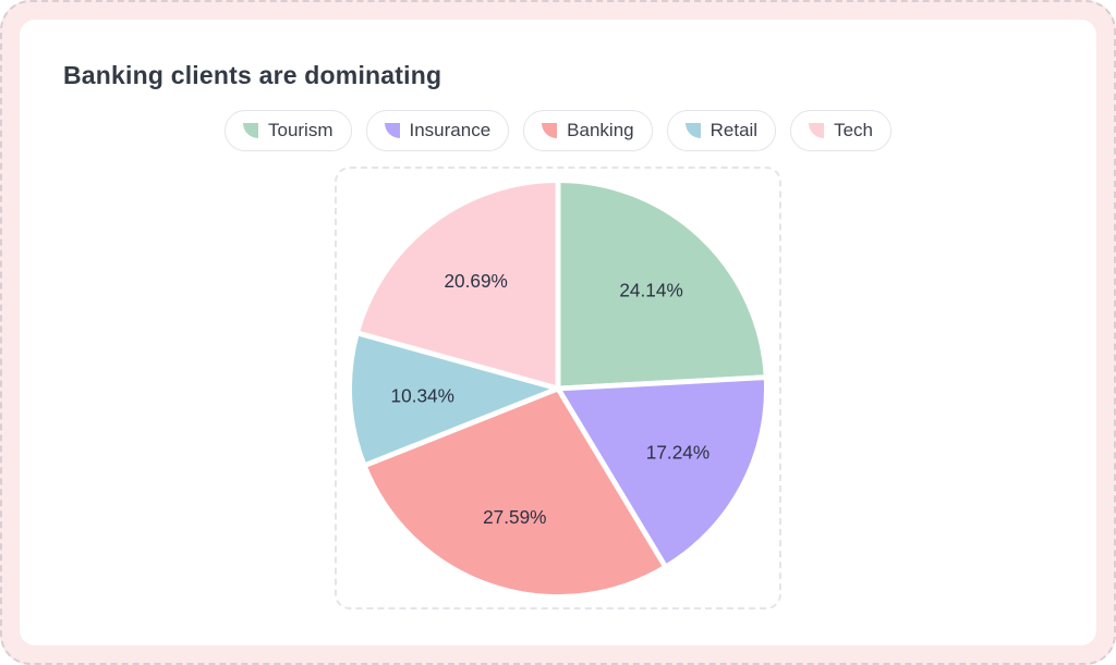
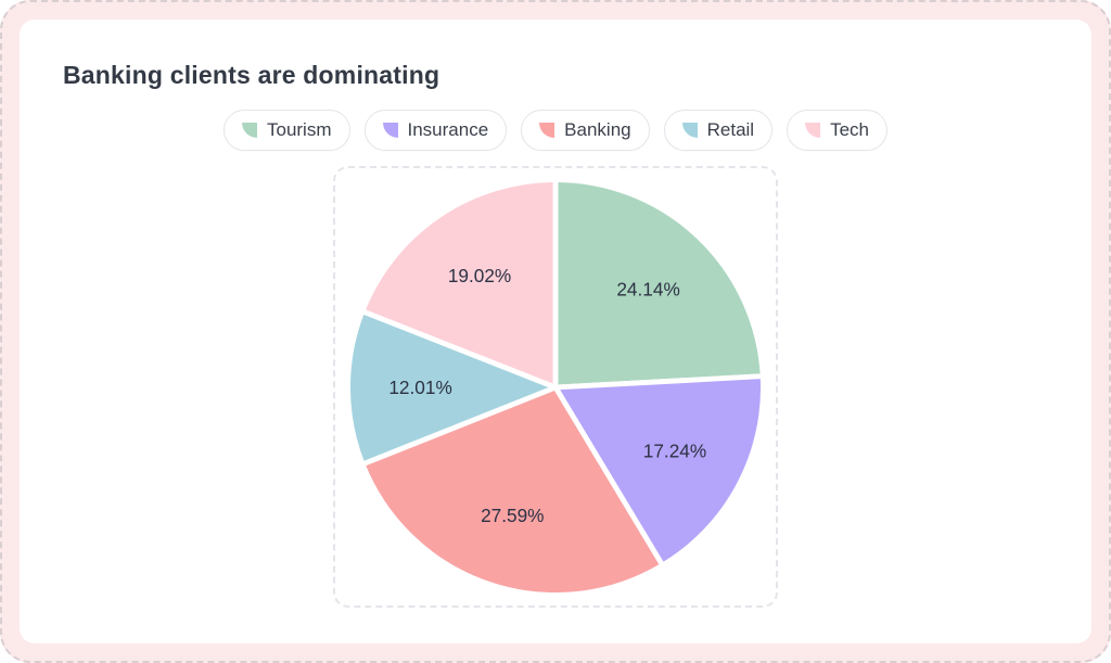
Retail: 10.34% -> 12.01%
Tech: 20.69% -> 19.02%
